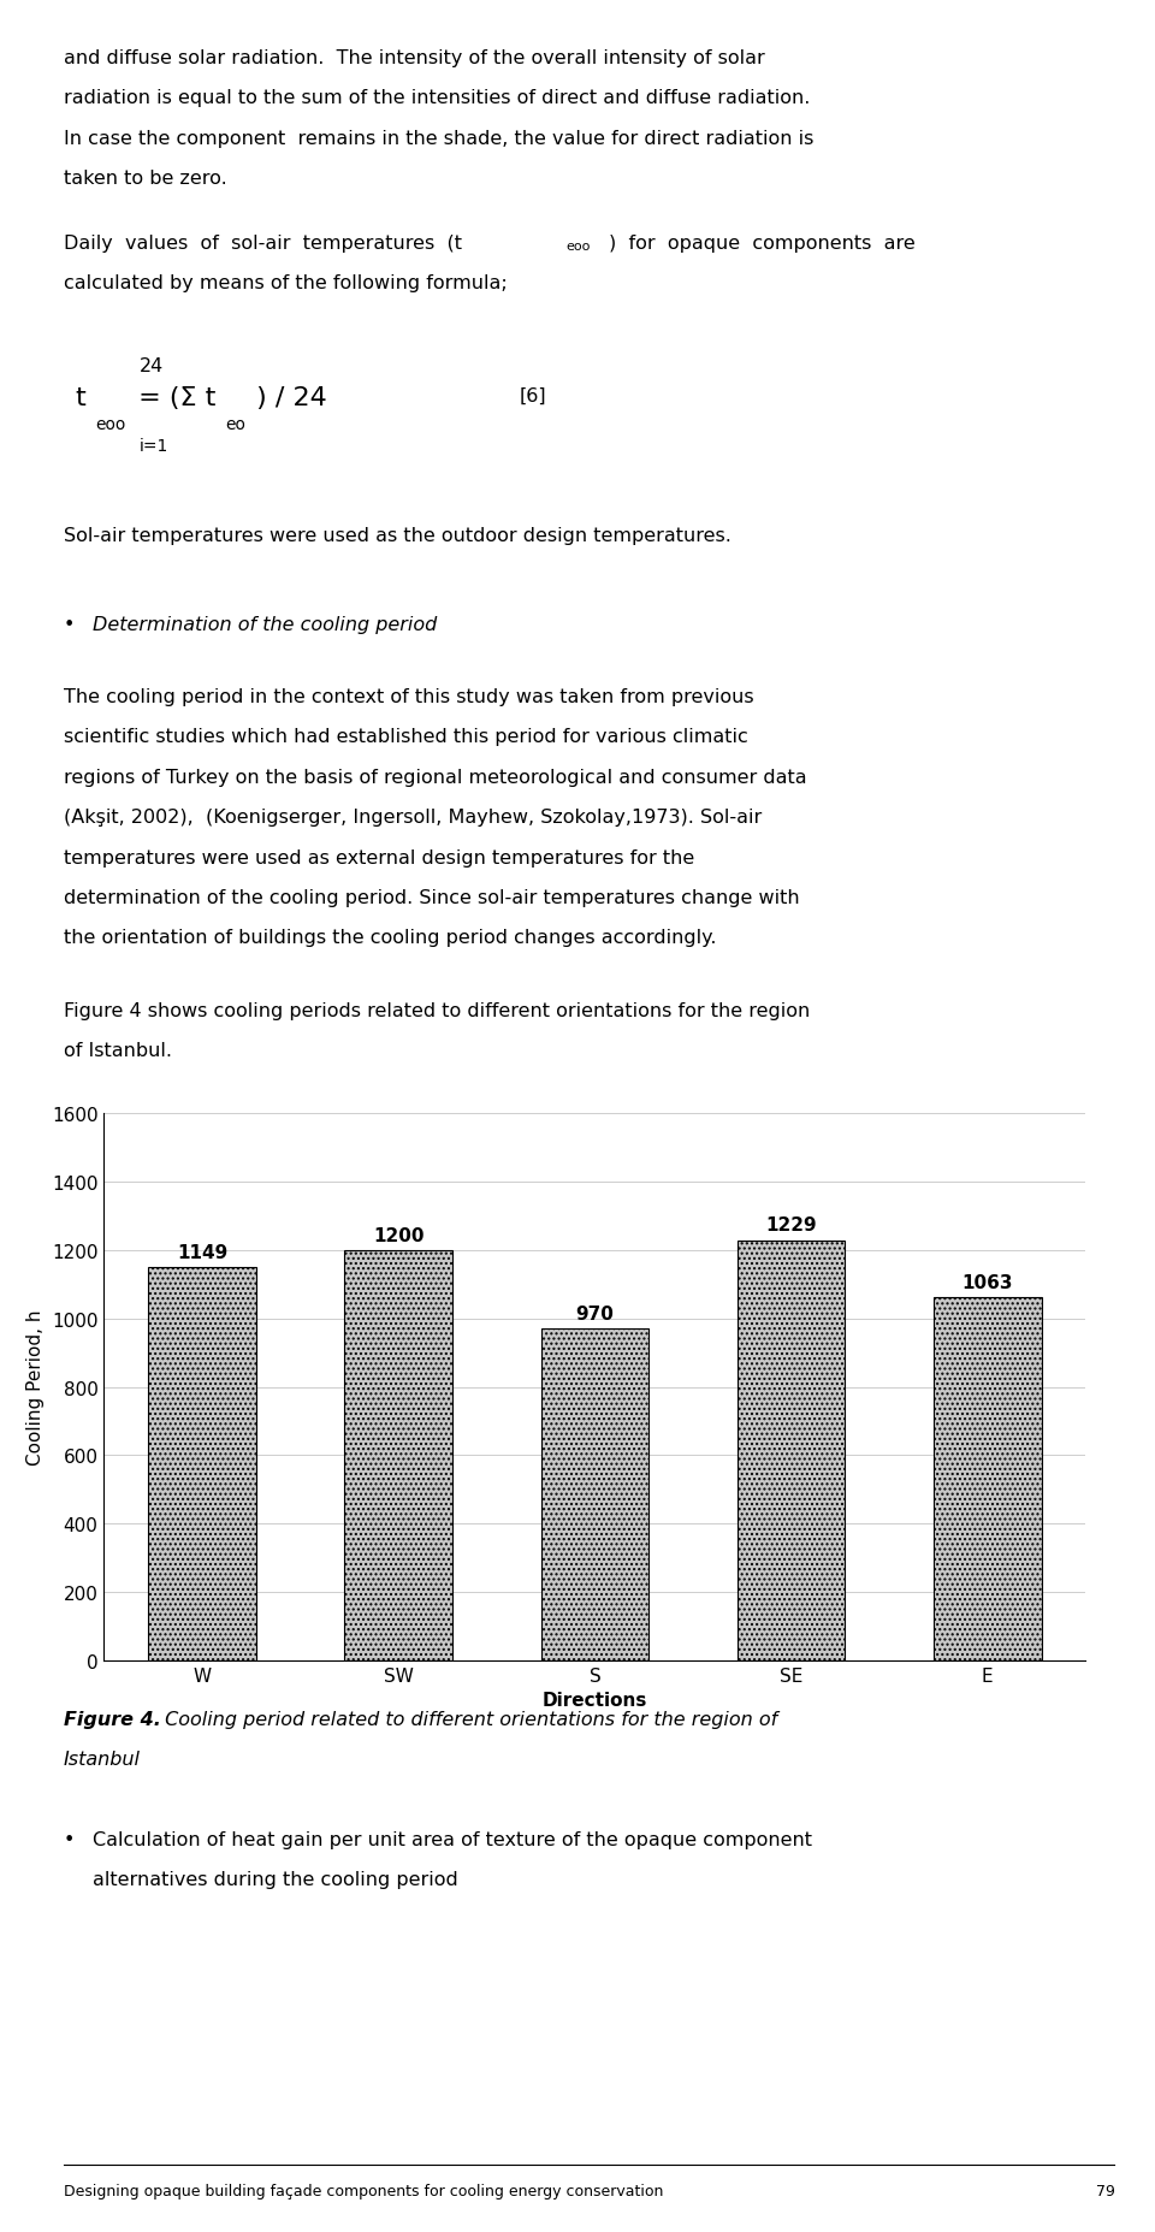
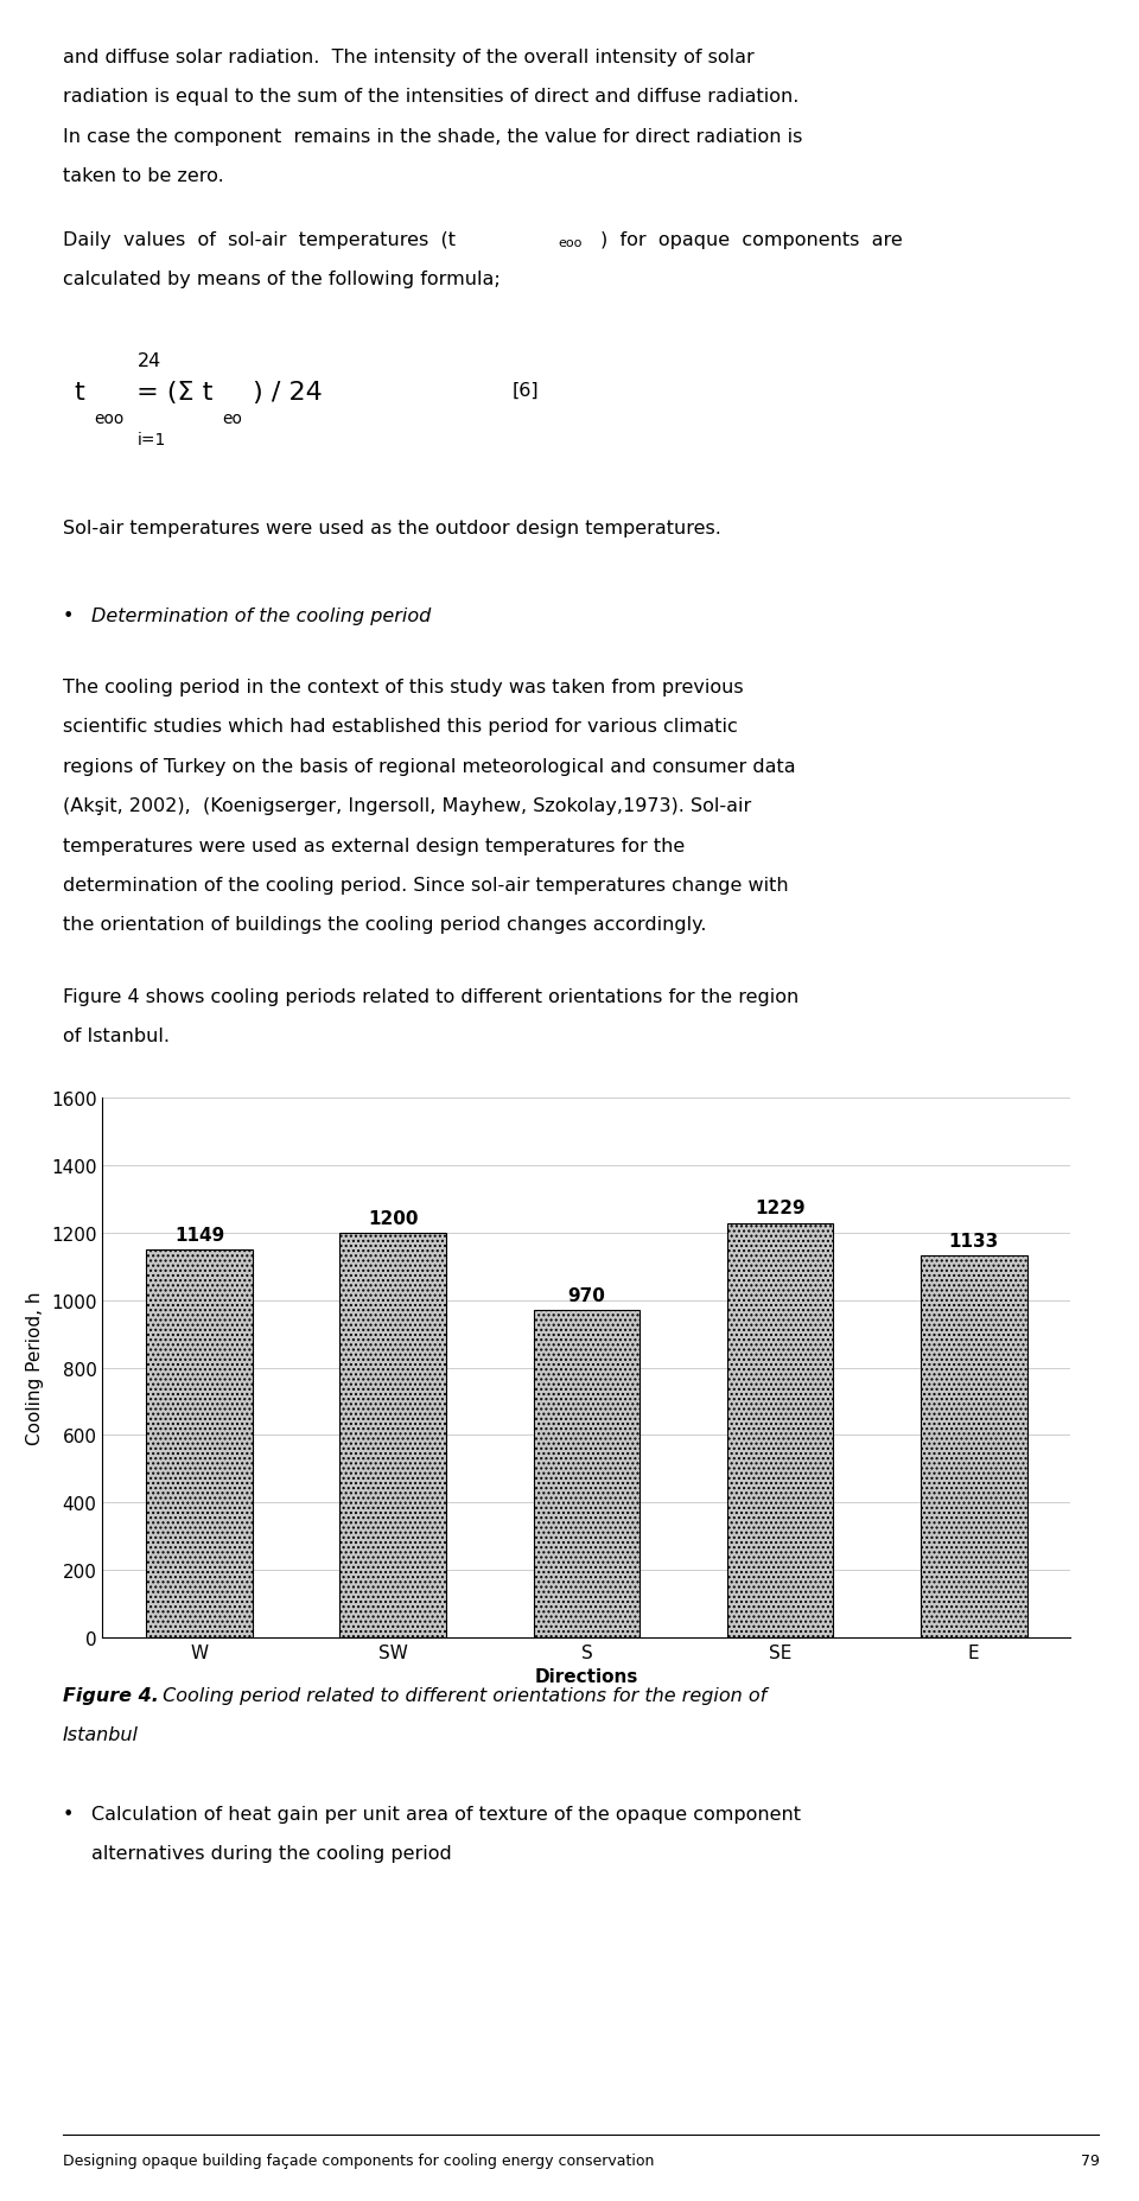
E: 1063 -> 1133
